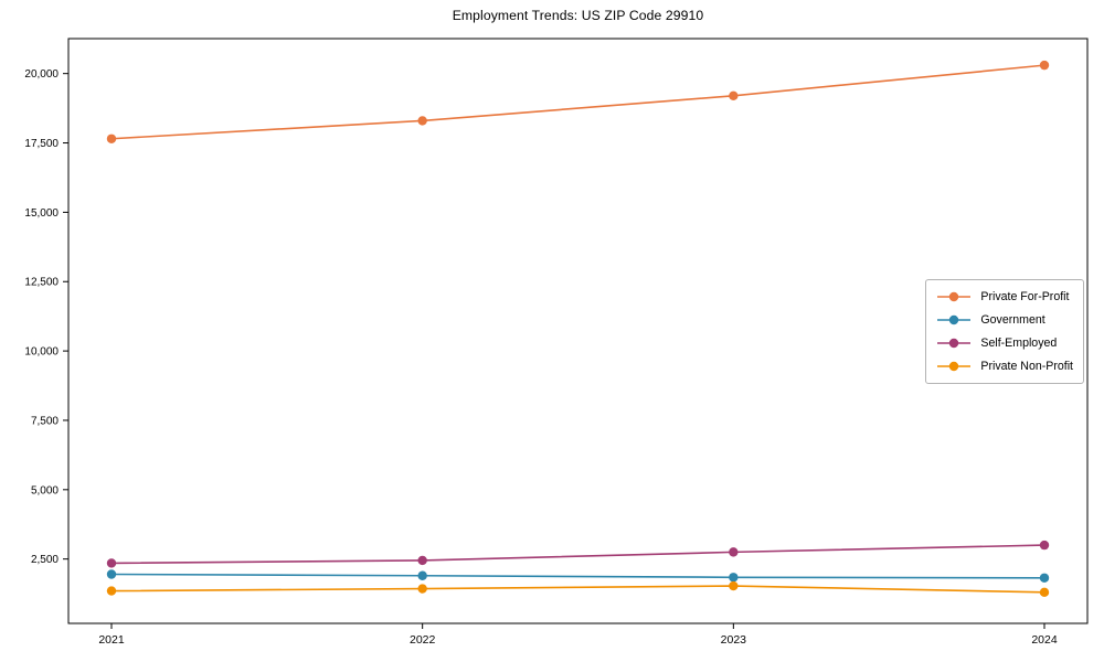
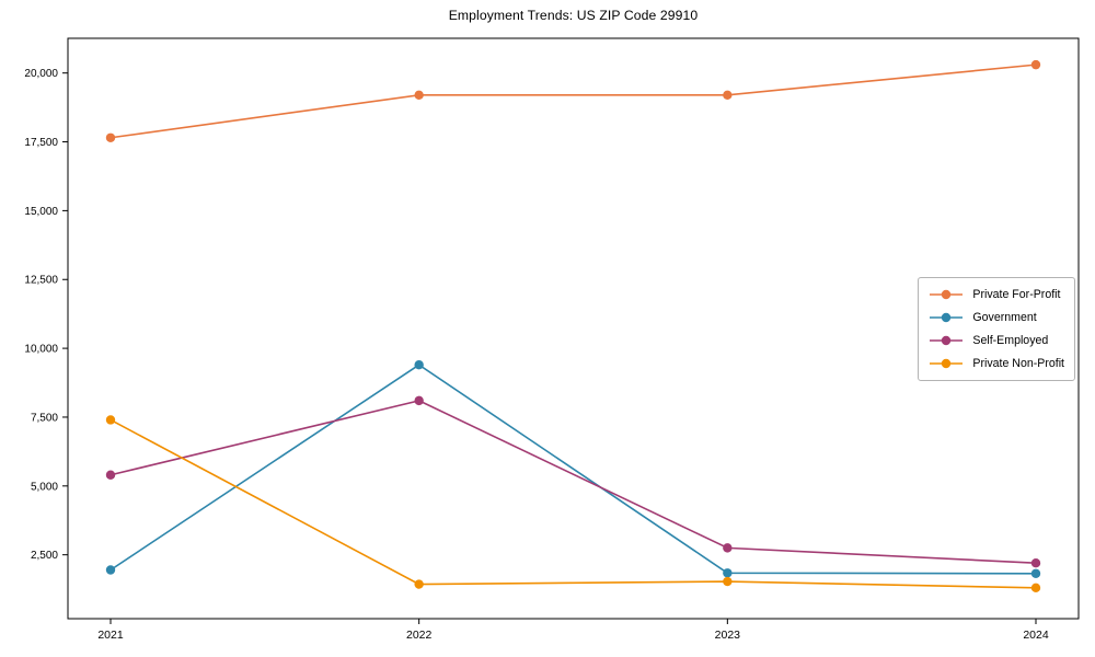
Self-Employed/2021: 2400 -> 5400
Private Non-Profit/2021: 1400 -> 7400
Private For-Profit/2022: 18300 -> 19200
Government/2022: 1900 -> 9400
Self-Employed/2022: 2400 -> 8100
Self-Employed/2024: 3000 -> 2200
